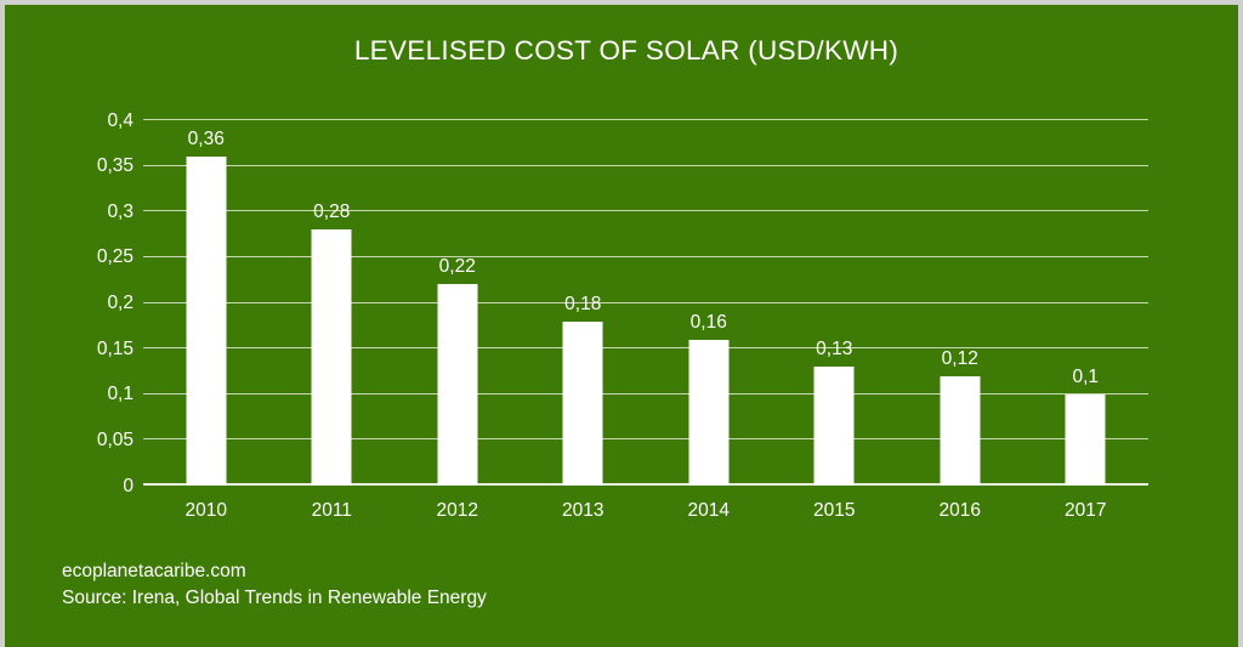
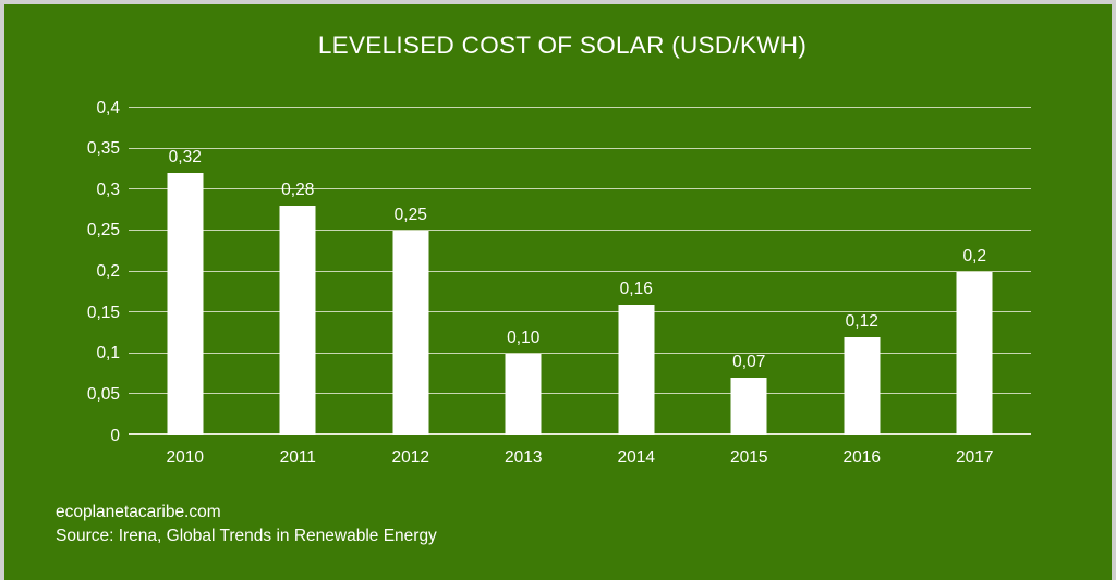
2010: 0,36 -> 0,32
2012: 0,22 -> 0,25
2013: 0,18 -> 0,10
2015: 0,13 -> 0,07
2017: 0,1 -> 0,2
